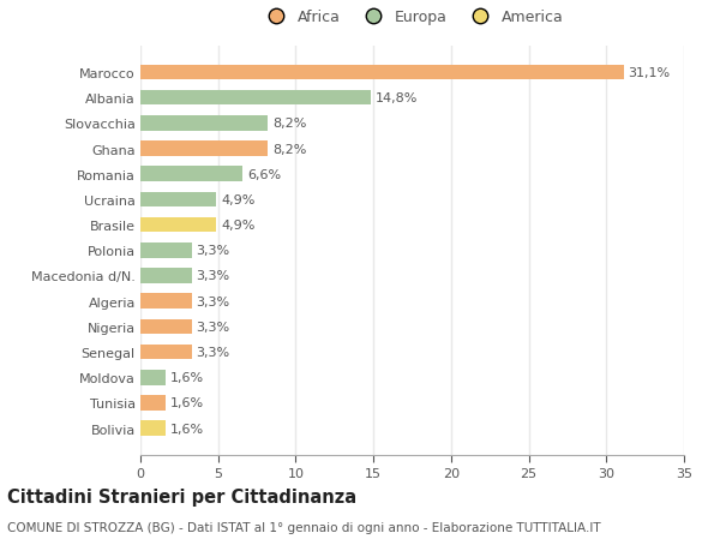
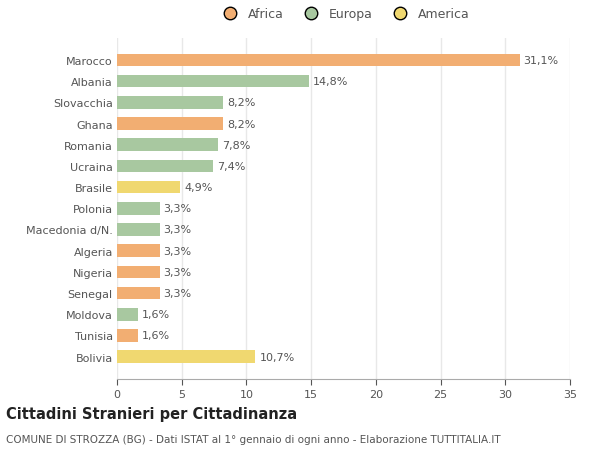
Romania: 6,6% -> 7,8%
Ucraina: 4,9% -> 7,4%
Bolivia: 1,6% -> 10,7%
